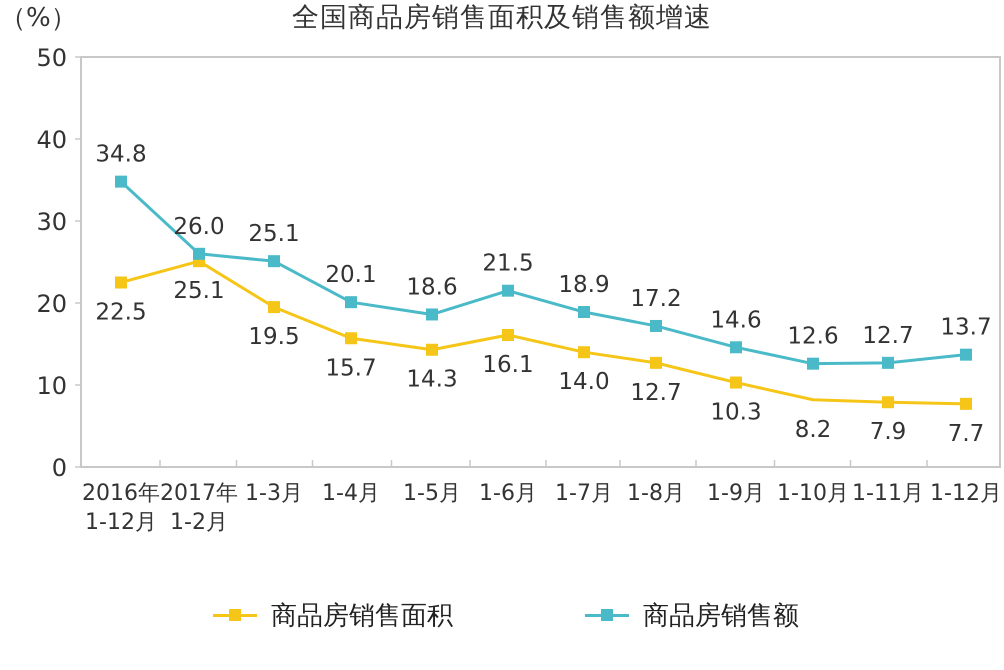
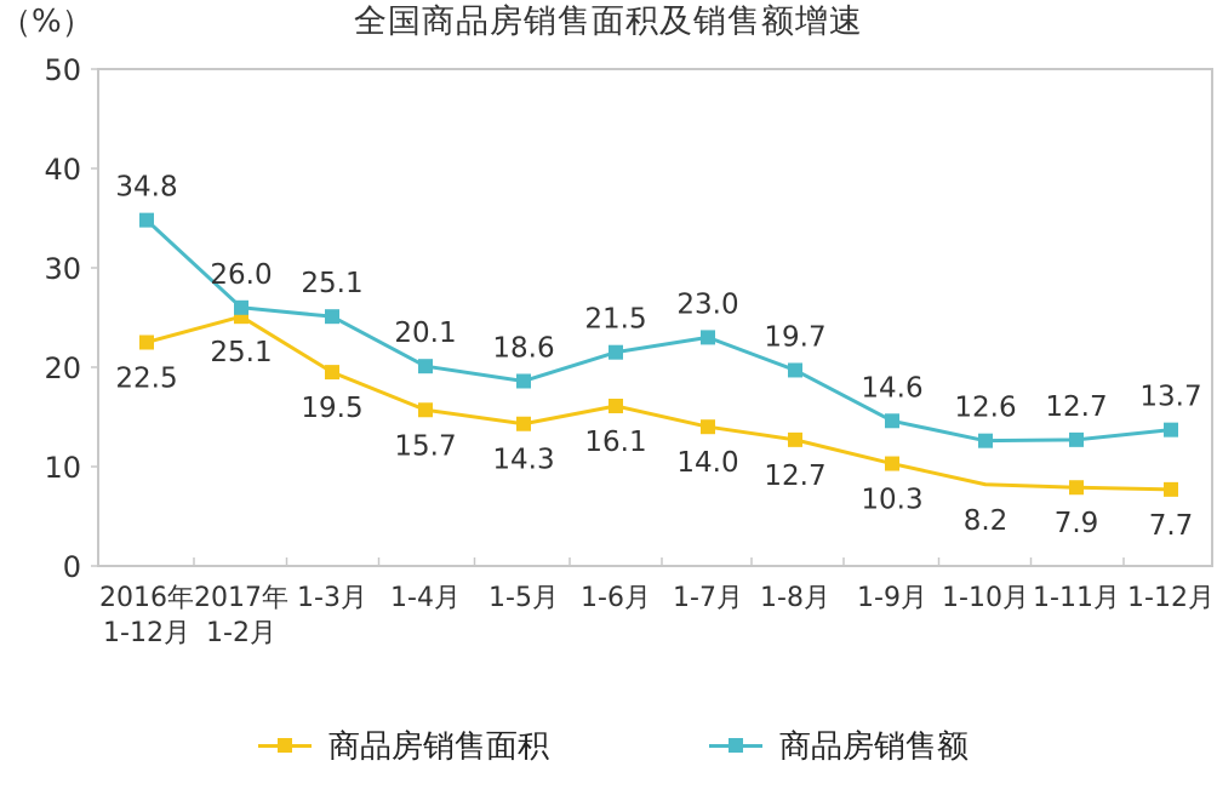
商品房销售额/1-7月: 18.9 -> 23.0
商品房销售额/1-8月: 17.2 -> 19.7
